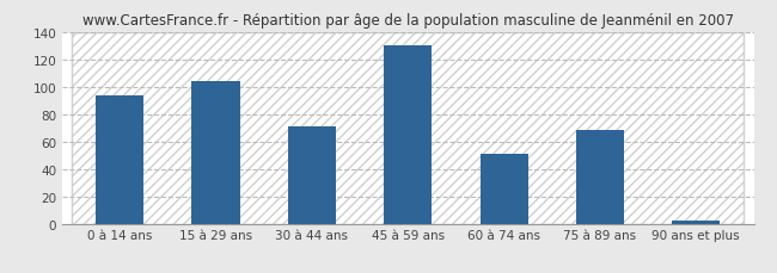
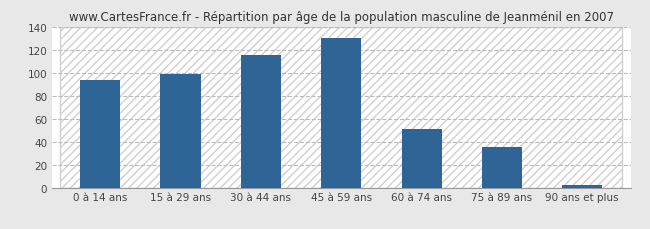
15 à 29 ans: 104 -> 99
30 à 44 ans: 71 -> 115
75 à 89 ans: 68 -> 35
